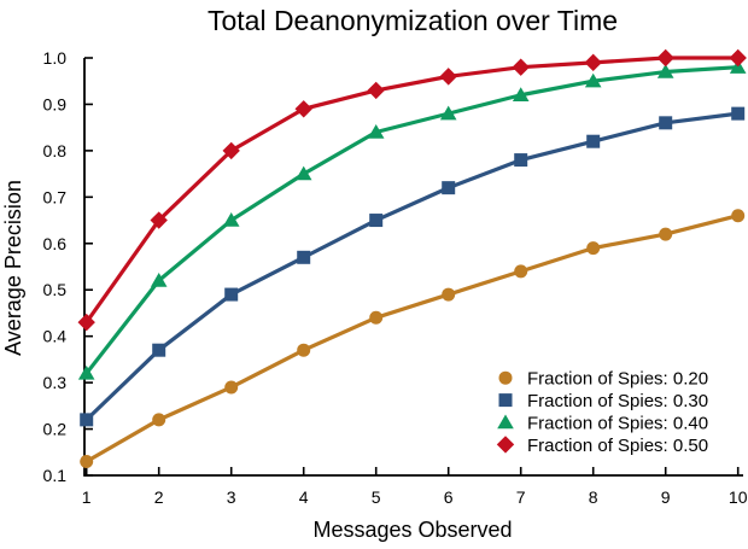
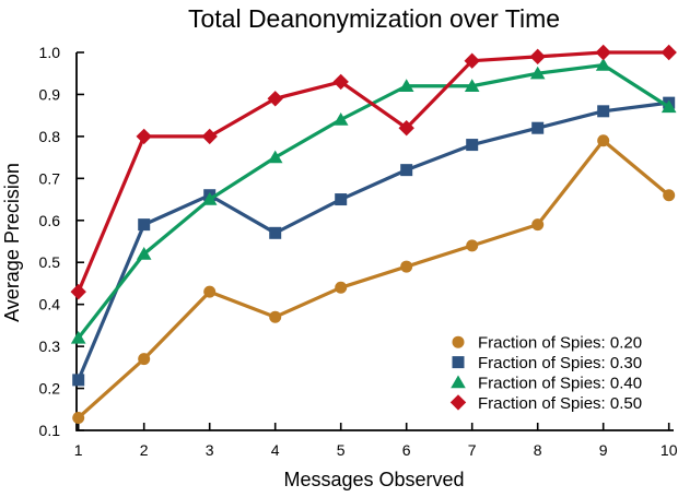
Fraction of Spies: 0.20/2: 0.22 -> 0.27
Fraction of Spies: 0.30/2: 0.37 -> 0.59
Fraction of Spies: 0.50/2: 0.65 -> 0.80
Fraction of Spies: 0.20/3: 0.29 -> 0.43
Fraction of Spies: 0.30/3: 0.49 -> 0.66
Fraction of Spies: 0.40/6: 0.88 -> 0.92
Fraction of Spies: 0.50/6: 0.96 -> 0.82
Fraction of Spies: 0.20/9: 0.62 -> 0.79
Fraction of Spies: 0.40/10: 0.98 -> 0.87
